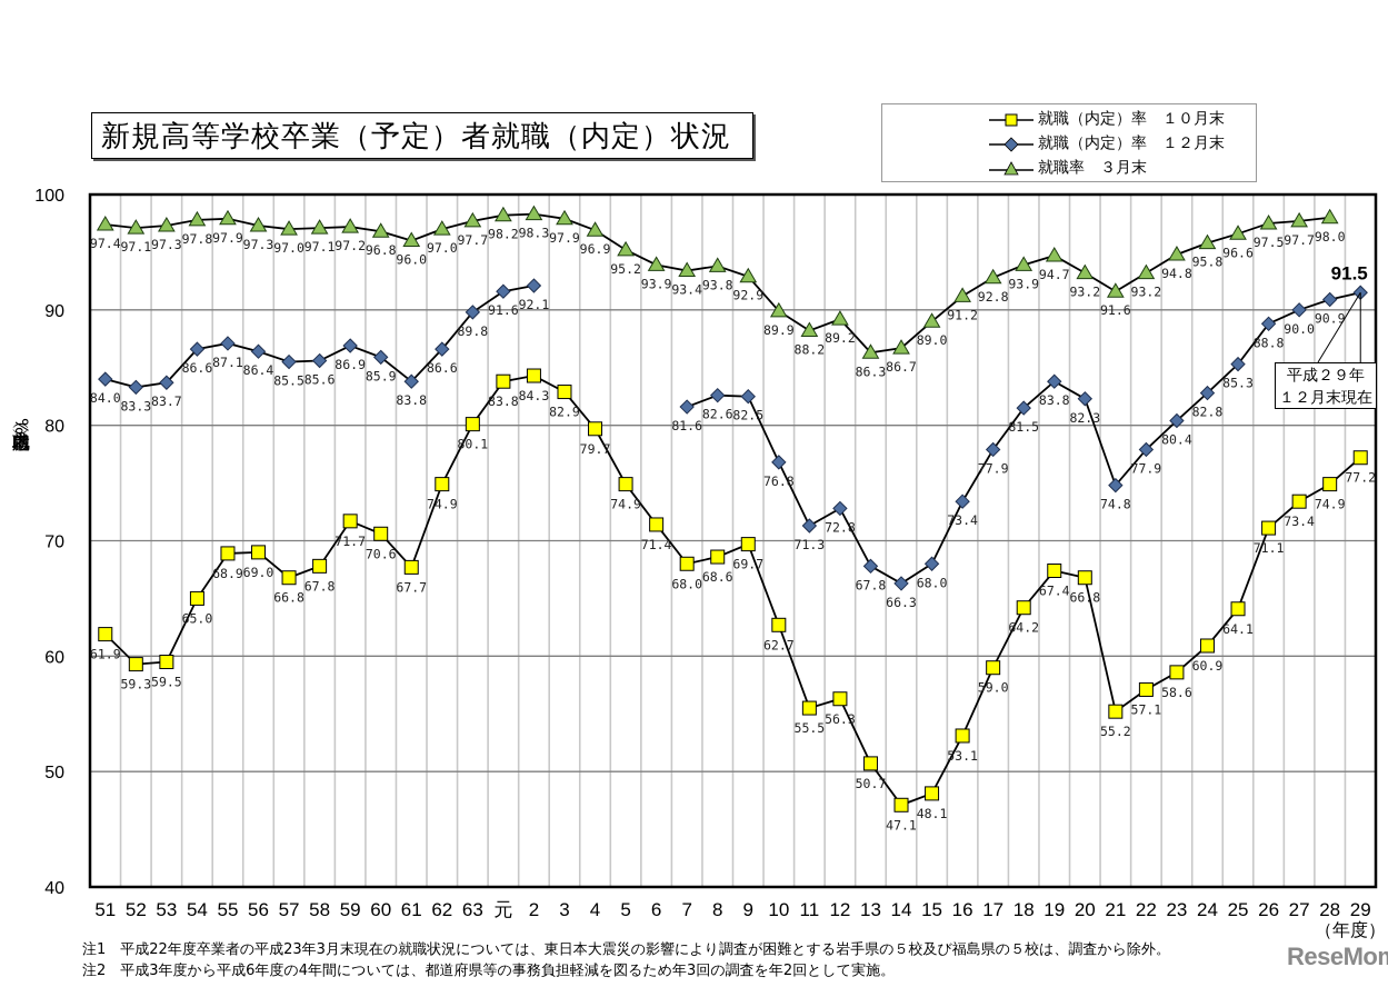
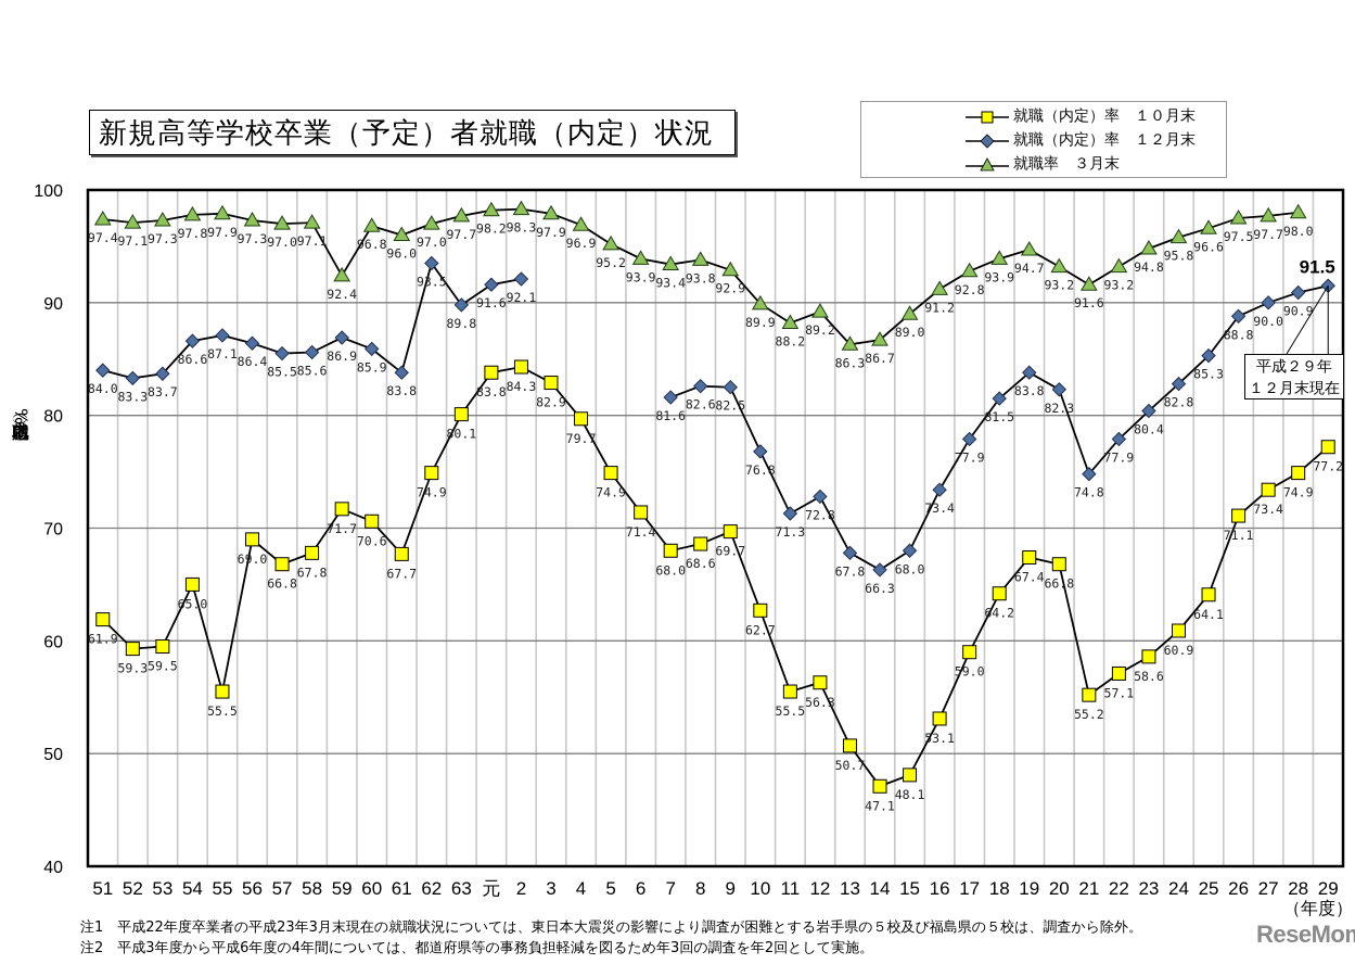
就職（内定）率 １０月末/55: 68.9 -> 55.5
就職率 ３月末/59: 97.2 -> 92.4
就職（内定）率 １２月末/62: 86.6 -> 93.5
